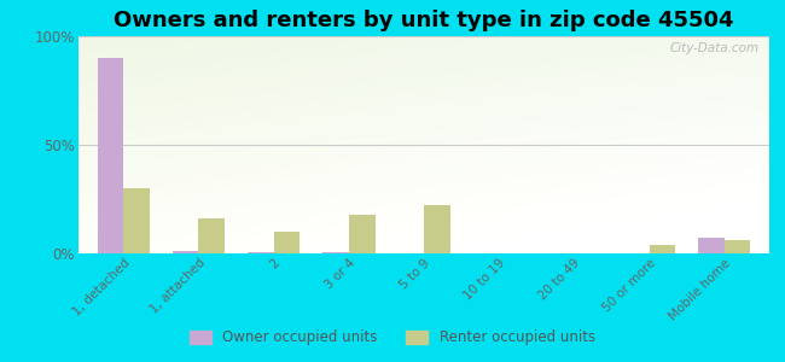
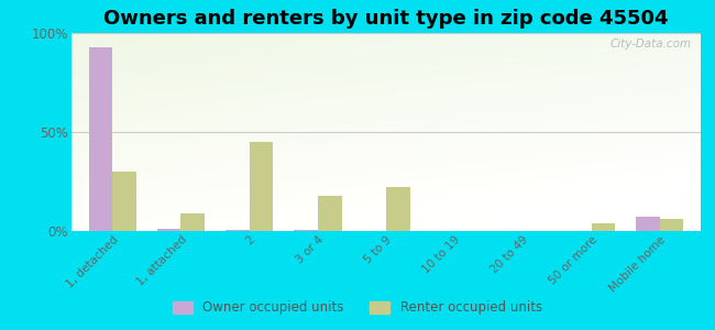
Owner occupied units/1, detached: 90% -> 93%
Renter occupied units/1, attached: 16% -> 9%
Renter occupied units/2: 10% -> 45%
